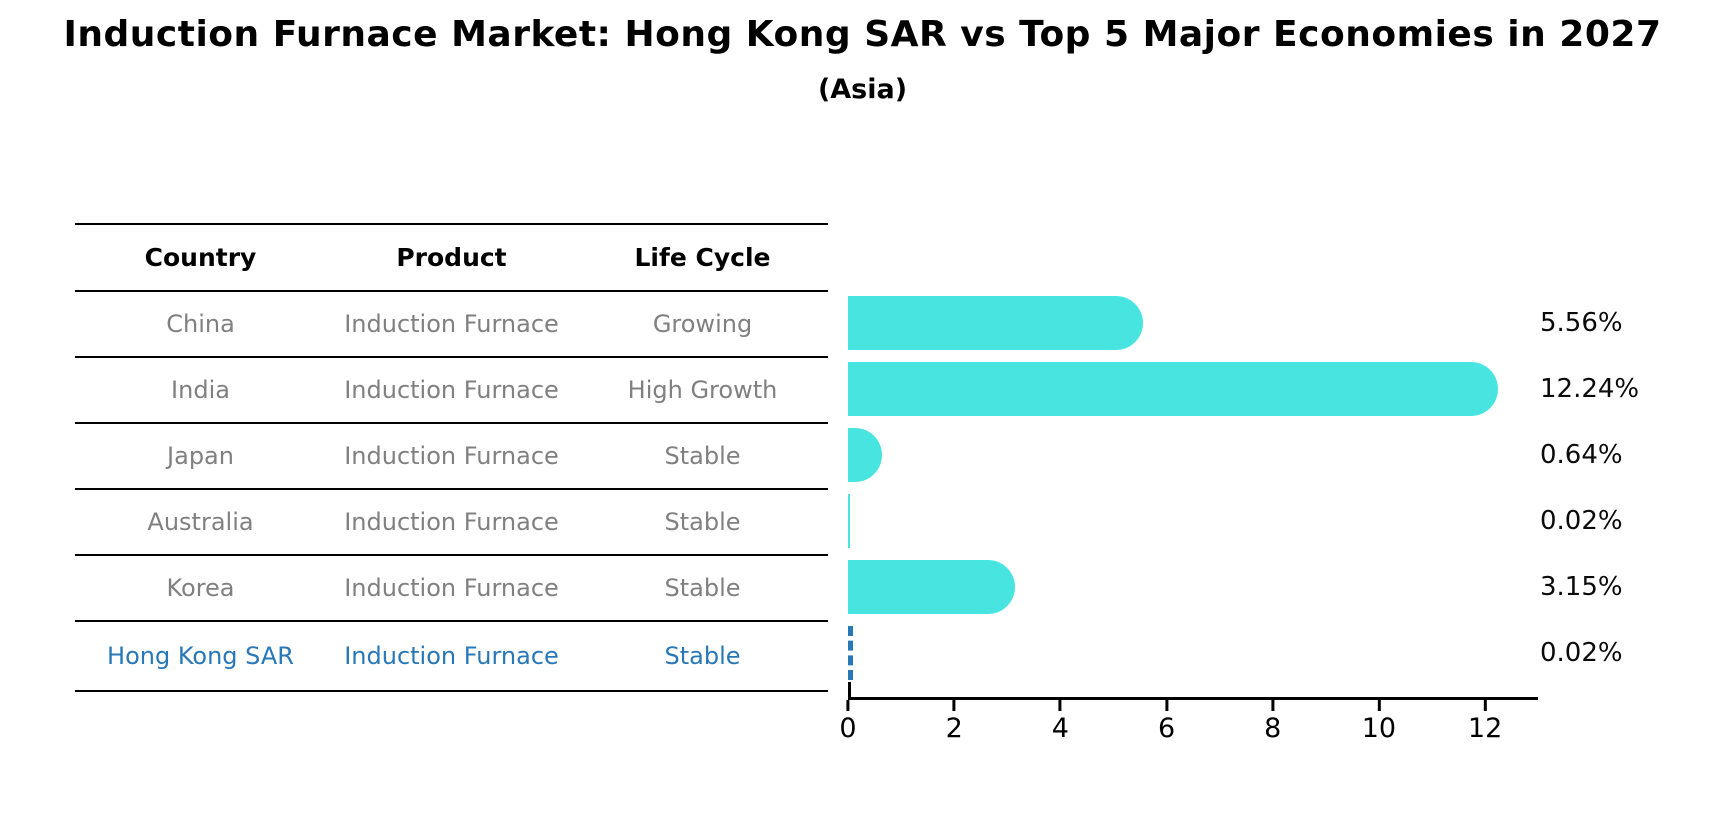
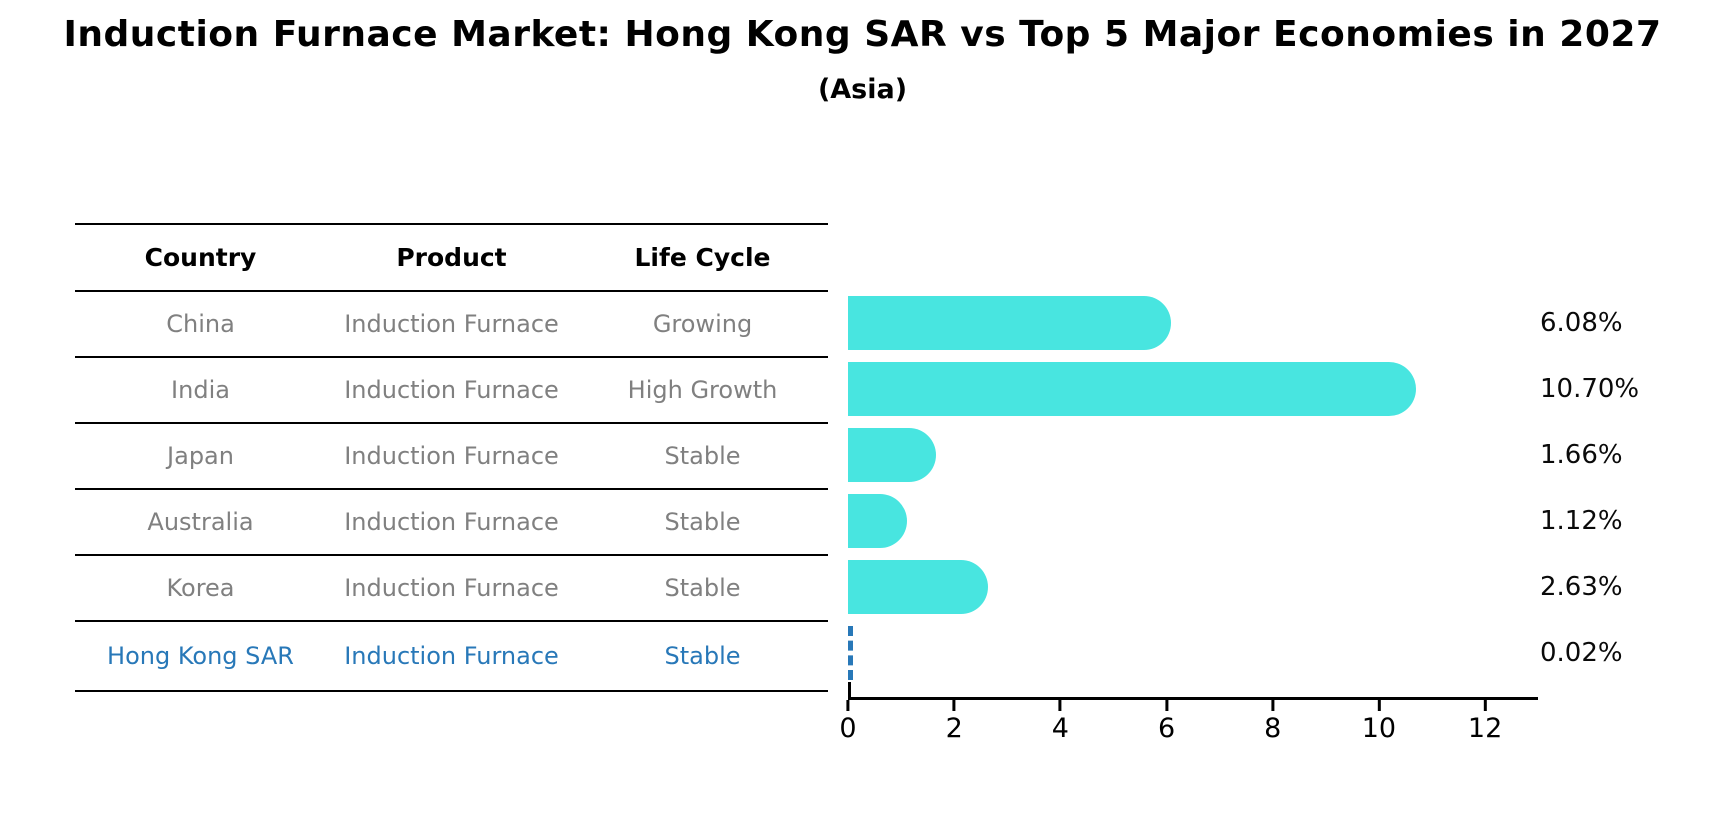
China: 5.56% -> 6.08%
India: 12.24% -> 10.70%
Japan: 0.64% -> 1.66%
Australia: 0.02% -> 1.12%
Korea: 3.15% -> 2.63%
